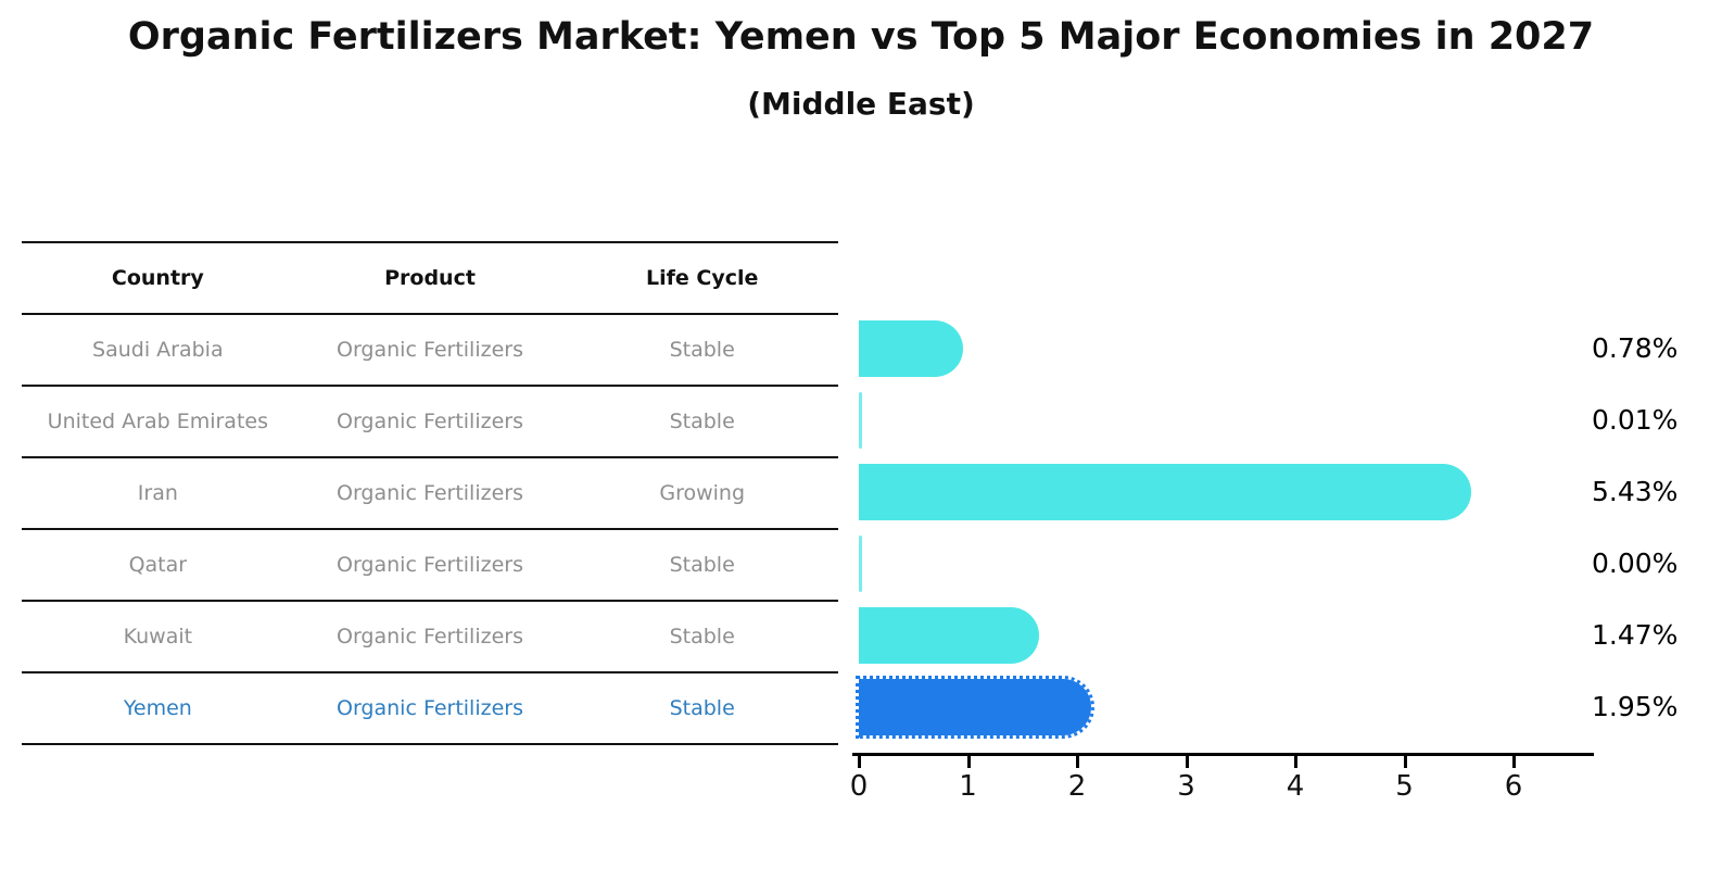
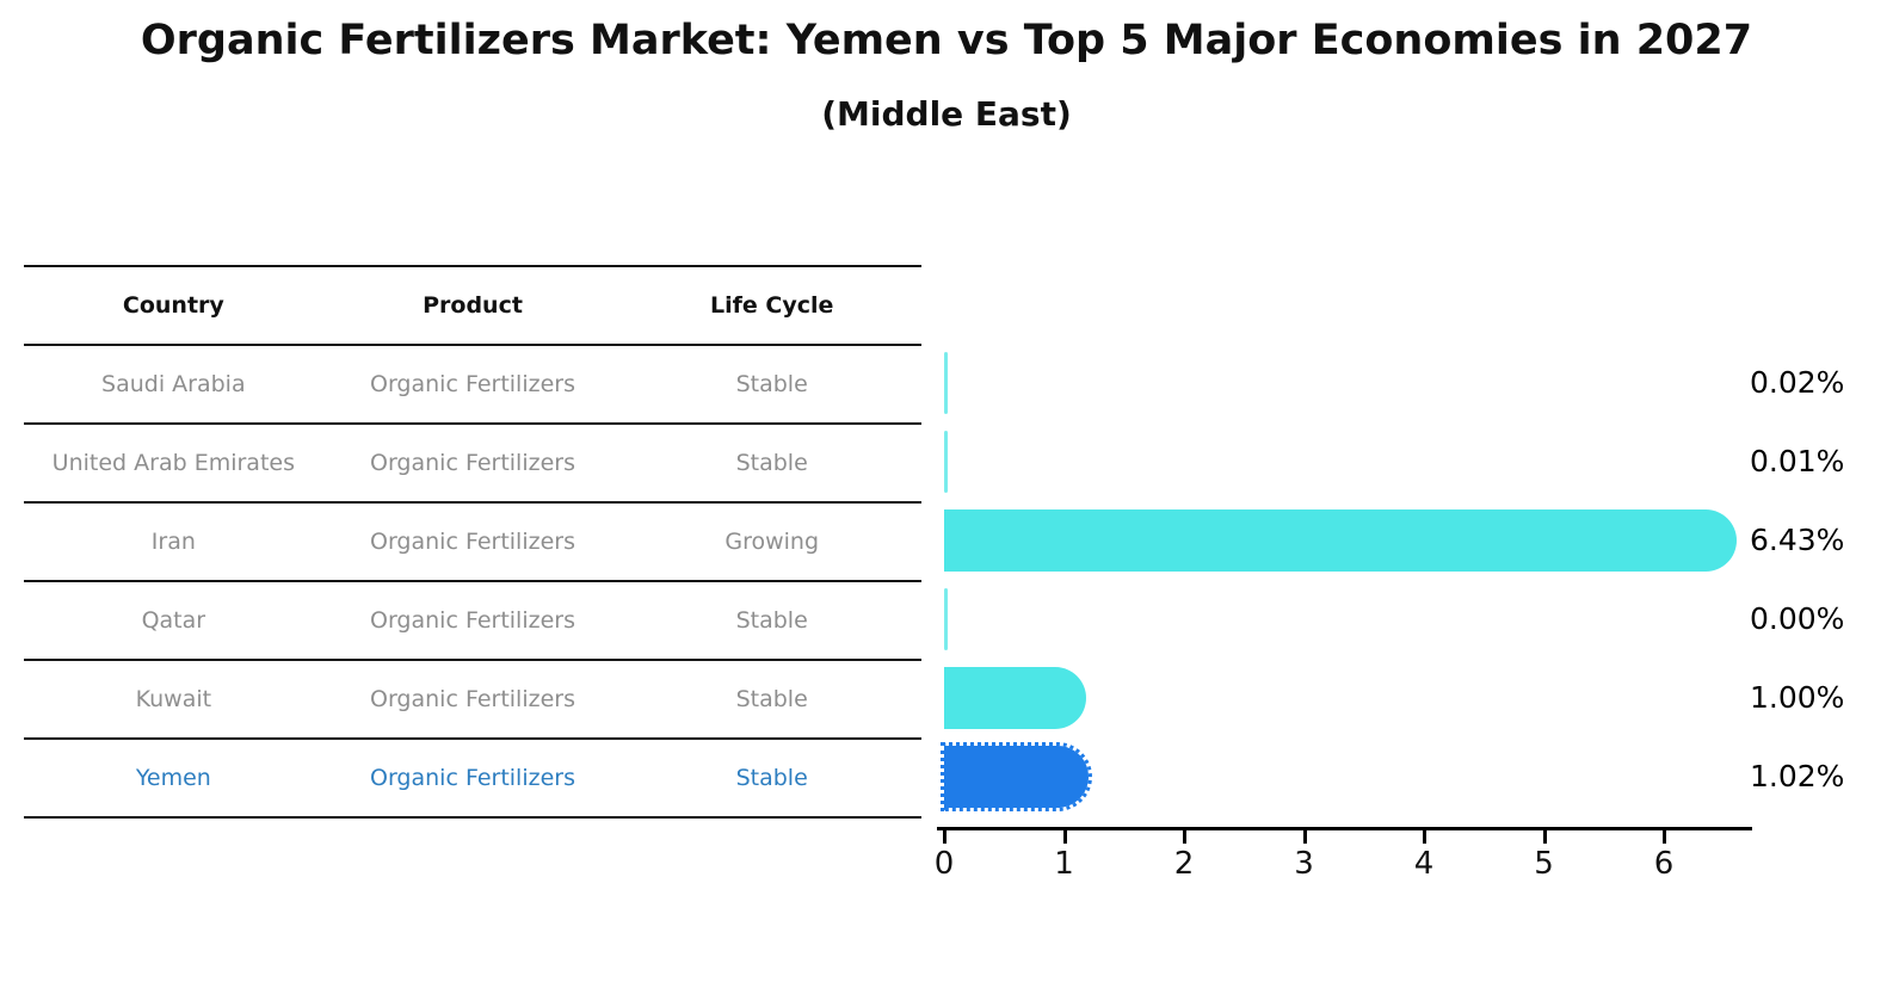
Saudi Arabia: 0.78% -> 0.02%
Iran: 5.43% -> 6.43%
Kuwait: 1.47% -> 1.00%
Yemen: 1.95% -> 1.02%
